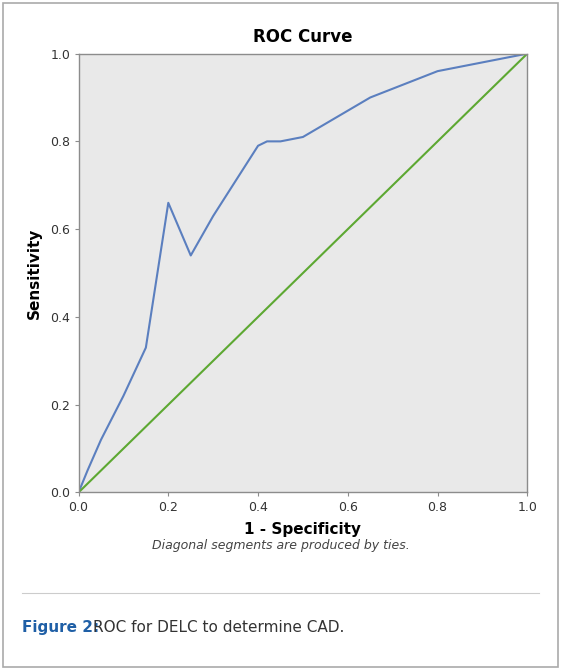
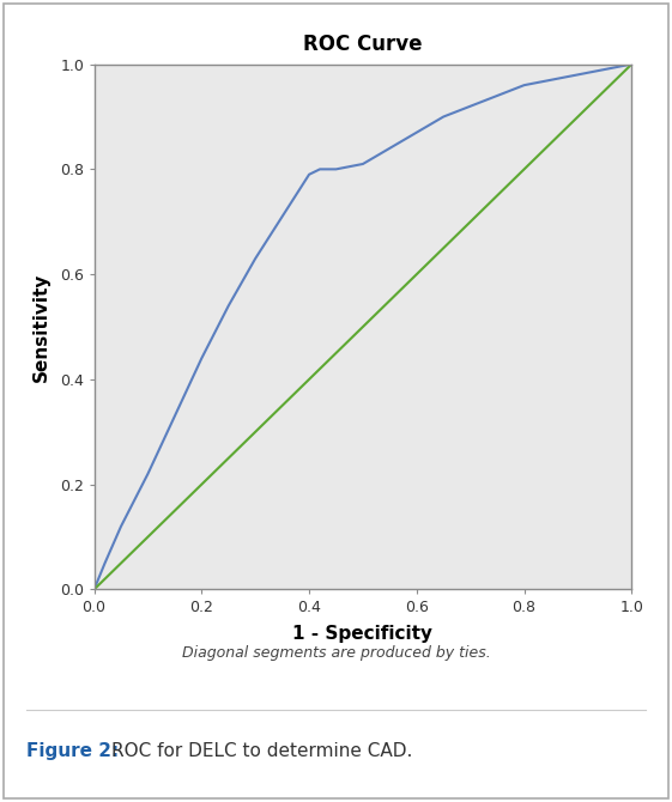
0.2: 0.66 -> 0.44
